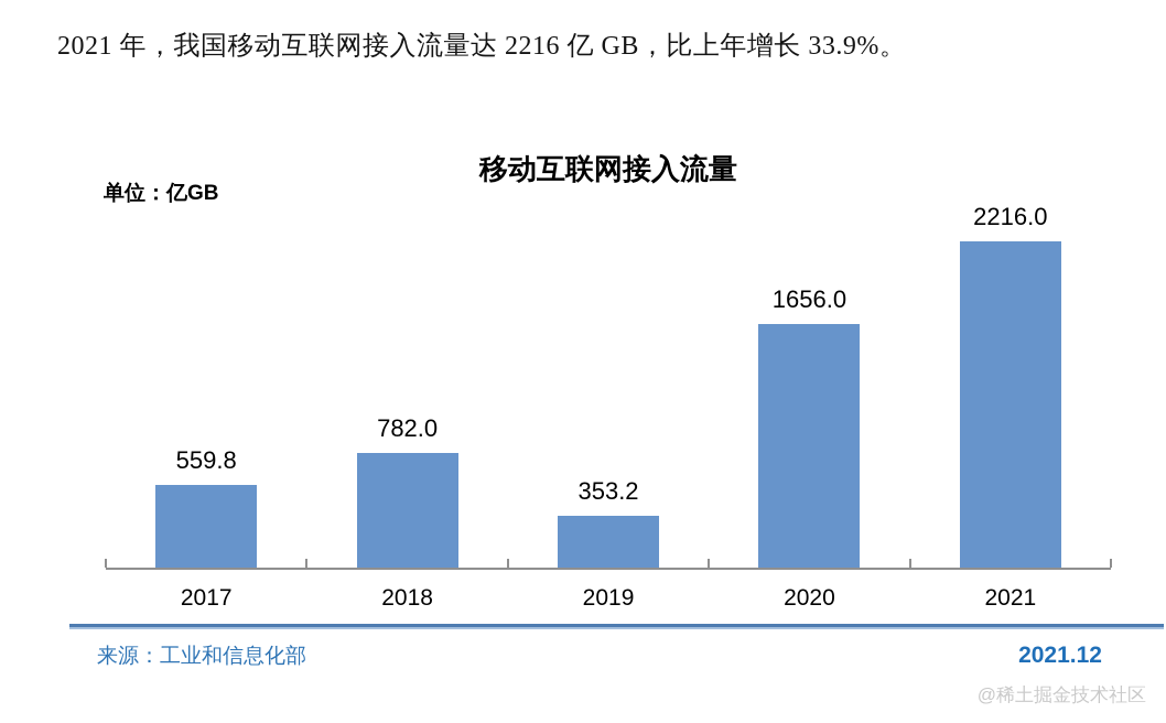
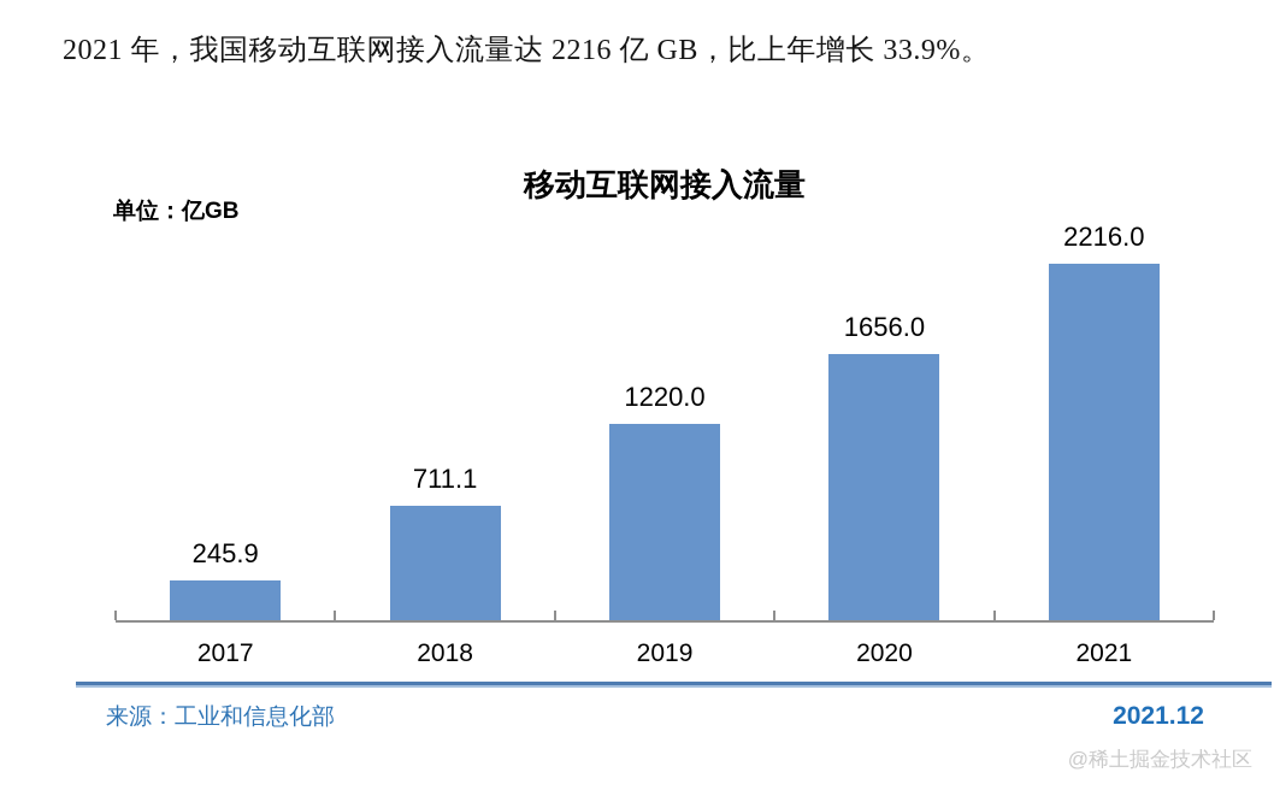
2017: 559.8 -> 245.9
2018: 782.0 -> 711.1
2019: 353.2 -> 1220.0
